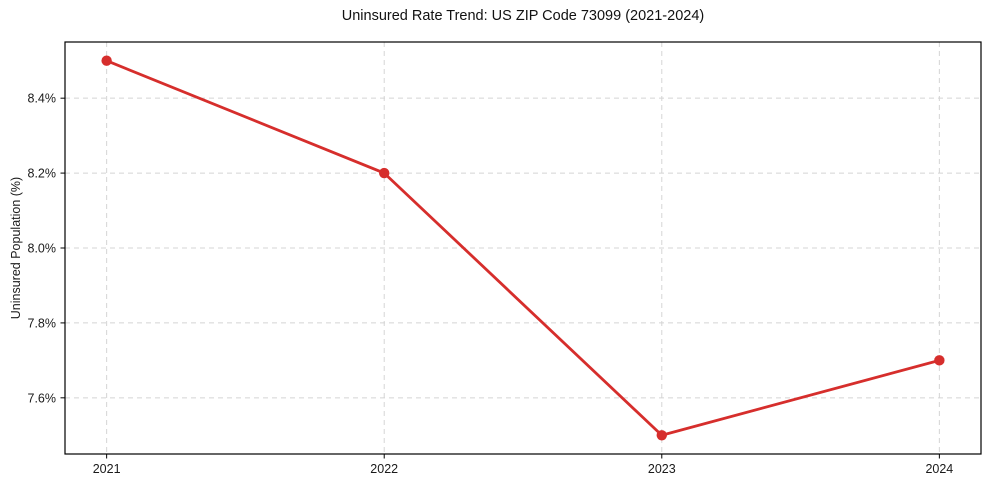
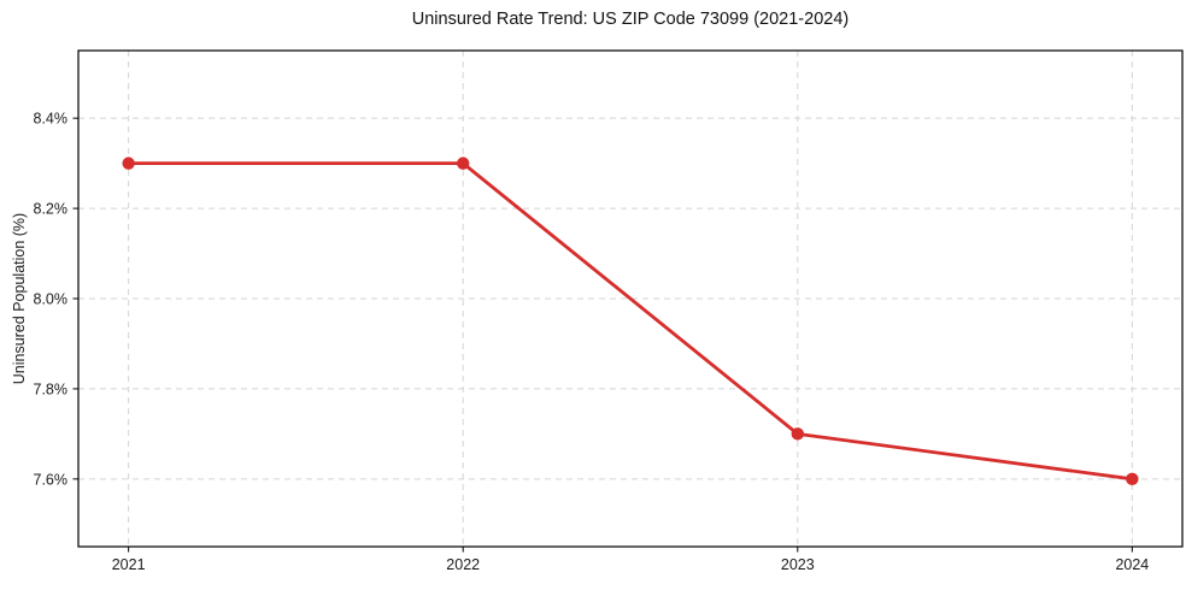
2021: 8.5% -> 8.3%
2022: 8.2% -> 8.3%
2023: 7.5% -> 7.7%
2024: 7.7% -> 7.6%
